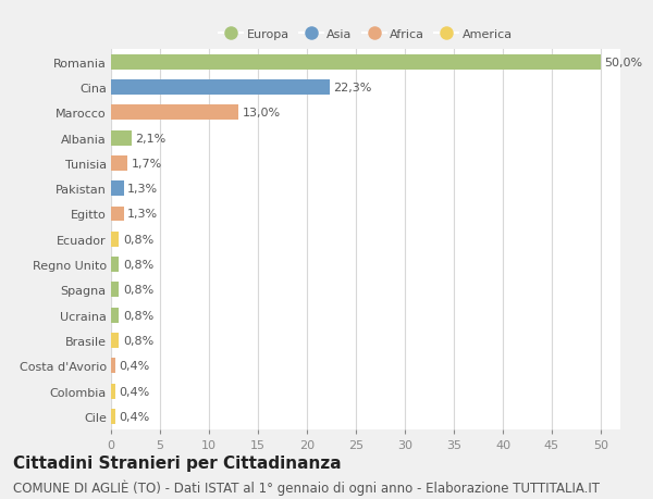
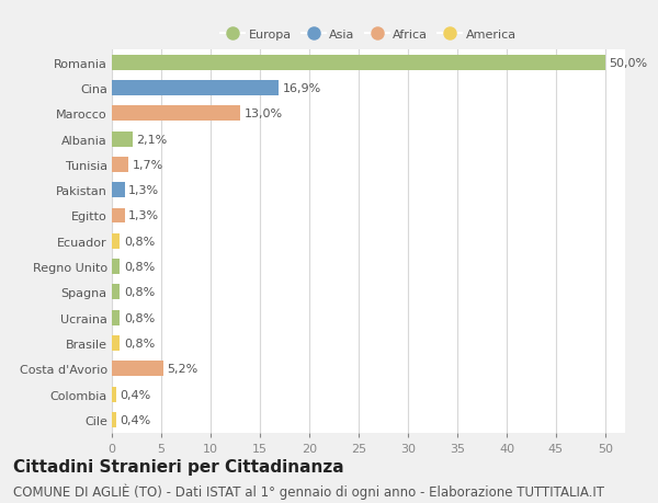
Cina: 22,3% -> 16,9%
Costa d'Avorio: 0,4% -> 5,2%
